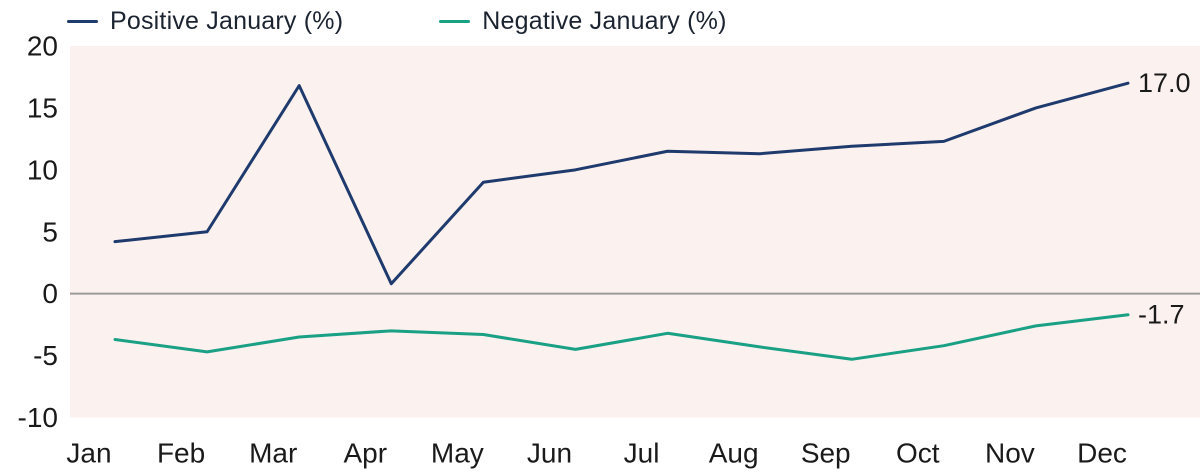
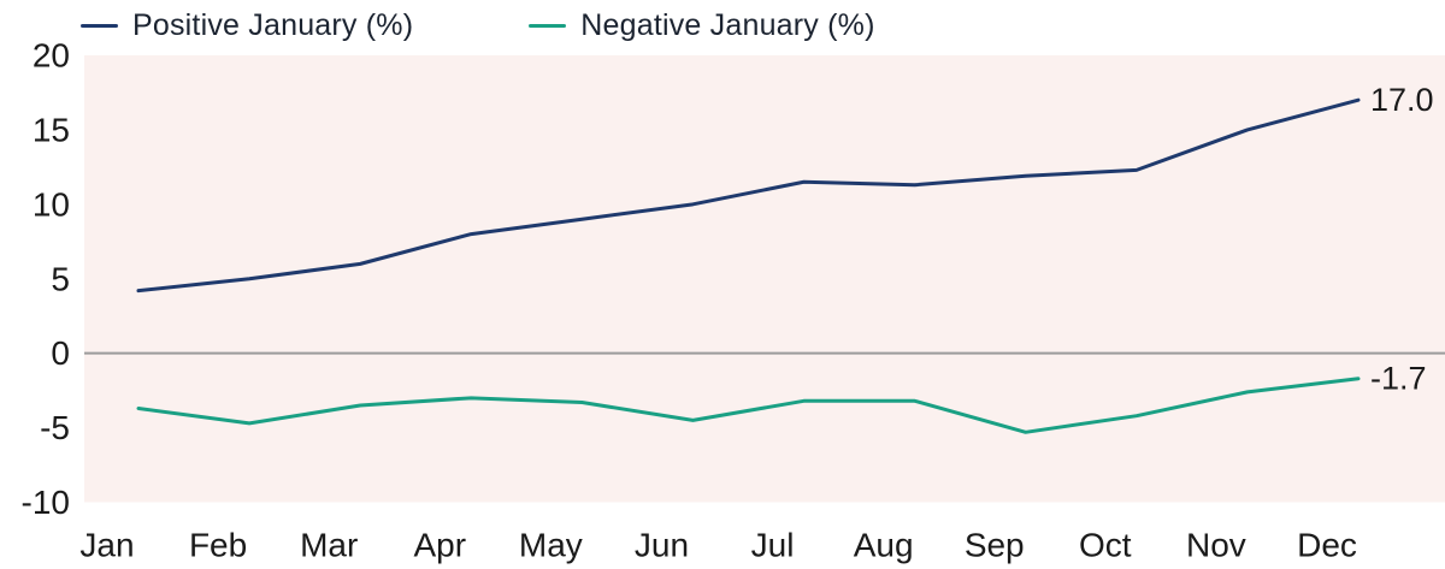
Positive January (%)/Mar: 16.8 -> 6.0
Positive January (%)/Apr: 0.8 -> 8.0
Negative January (%)/Aug: -4.3 -> -3.2
